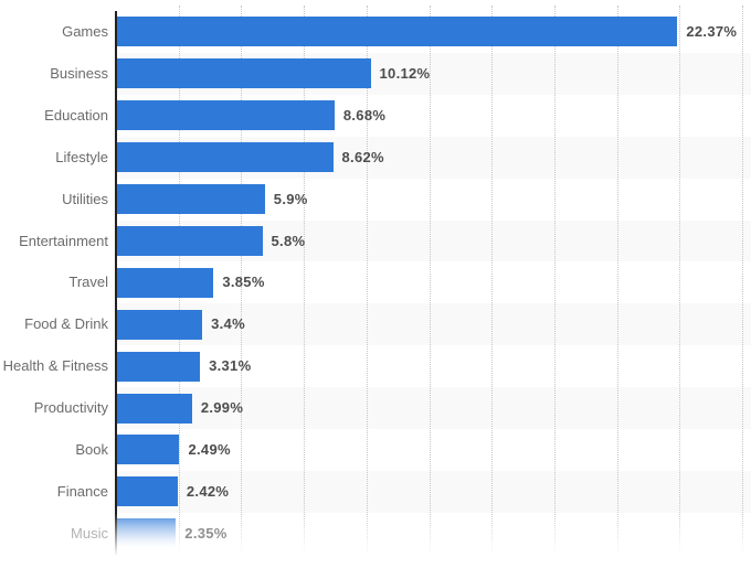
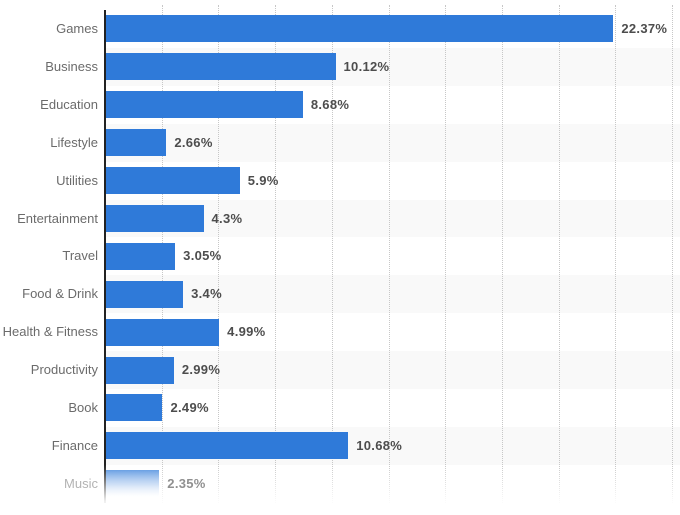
Lifestyle: 8.62% -> 2.66%
Entertainment: 5.8% -> 4.3%
Travel: 3.85% -> 3.05%
Health & Fitness: 3.31% -> 4.99%
Finance: 2.42% -> 10.68%
